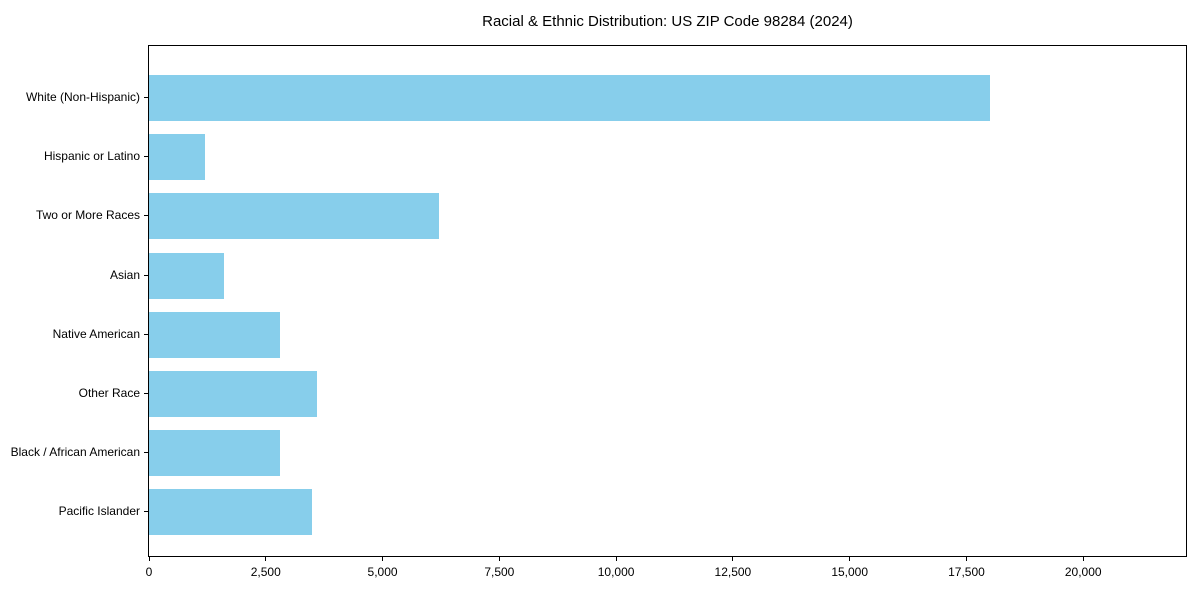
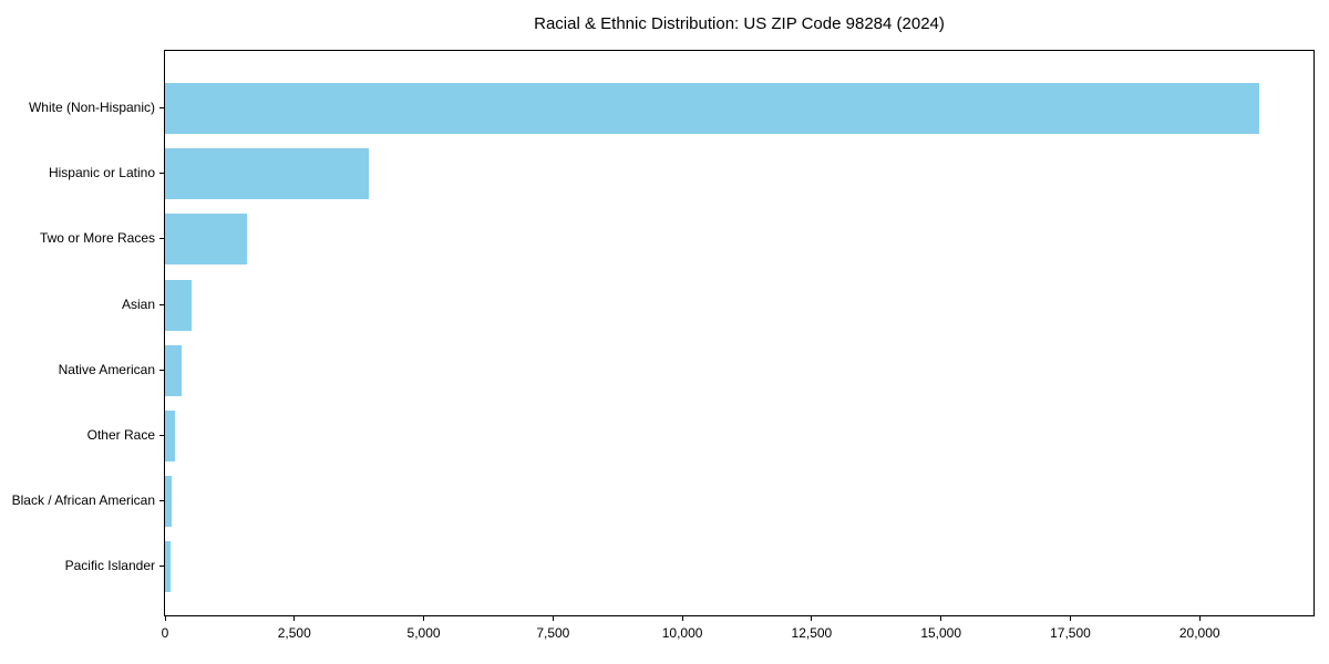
White (Non-Hispanic): 18000 -> 21200
Hispanic or Latino: 1200 -> 3900
Two or More Races: 6200 -> 1600
Asian: 1600 -> 500
Native American: 2800 -> 300
Other Race: 3600 -> 200
Black / African American: 2800 -> 100
Pacific Islander: 3500 -> 100
